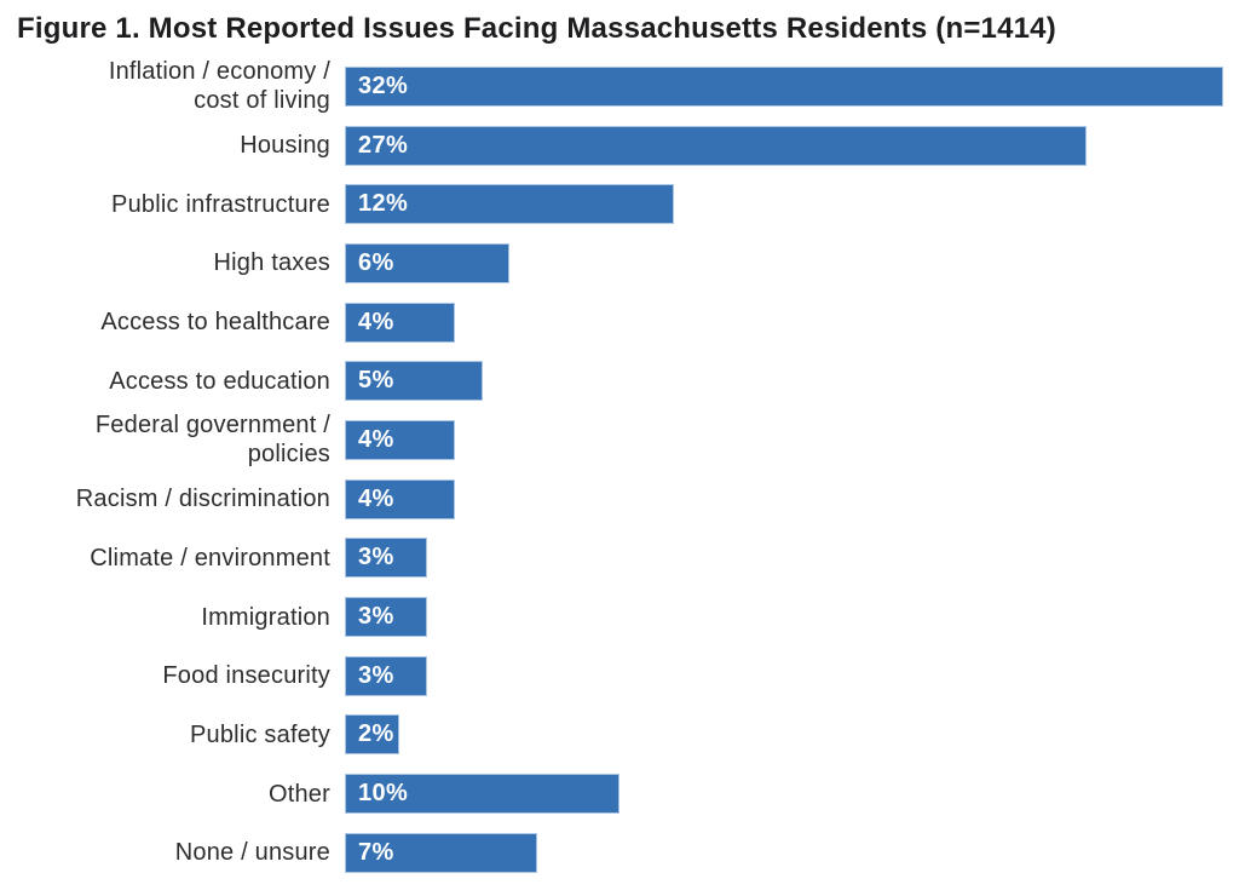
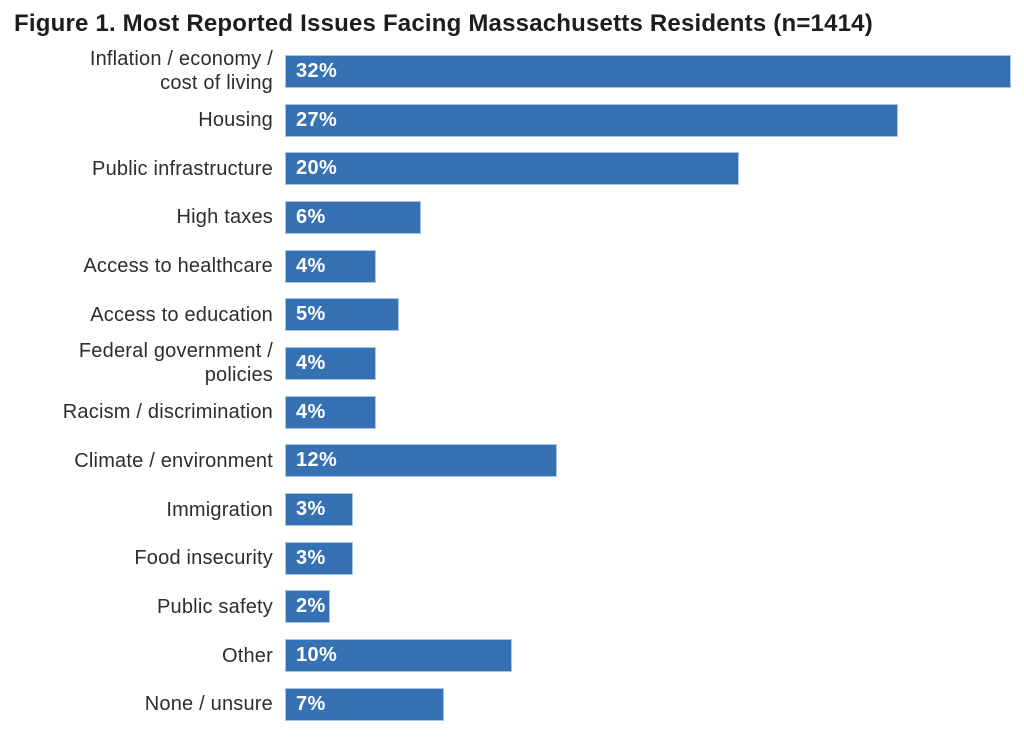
Public infrastructure: 12% -> 20%
Climate / environment: 3% -> 12%
